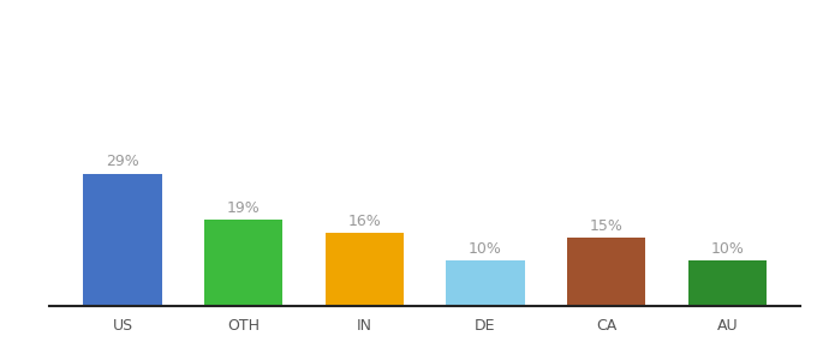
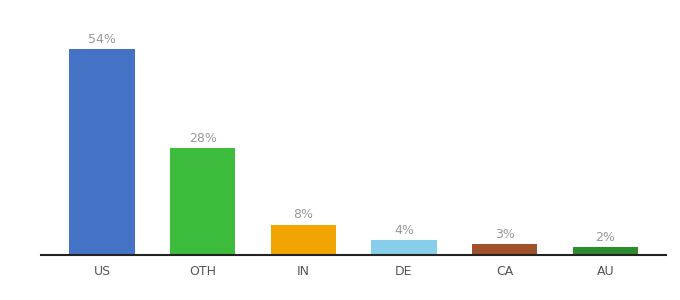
US: 29% -> 54%
OTH: 19% -> 28%
IN: 16% -> 8%
DE: 10% -> 4%
CA: 15% -> 3%
AU: 10% -> 2%
